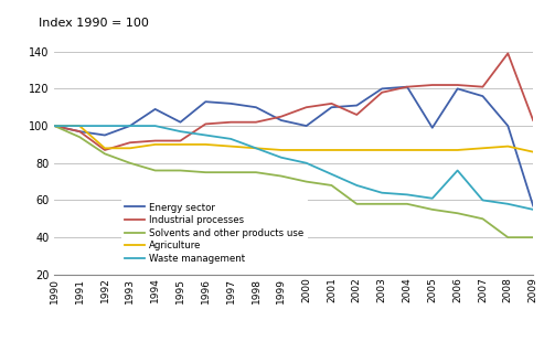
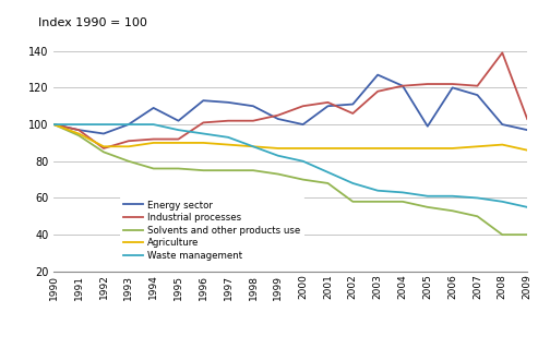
Agriculture/1991: 100 -> 95
Energy sector/2003: 120 -> 127
Waste management/2006: 76 -> 61
Energy sector/2009: 57 -> 97
